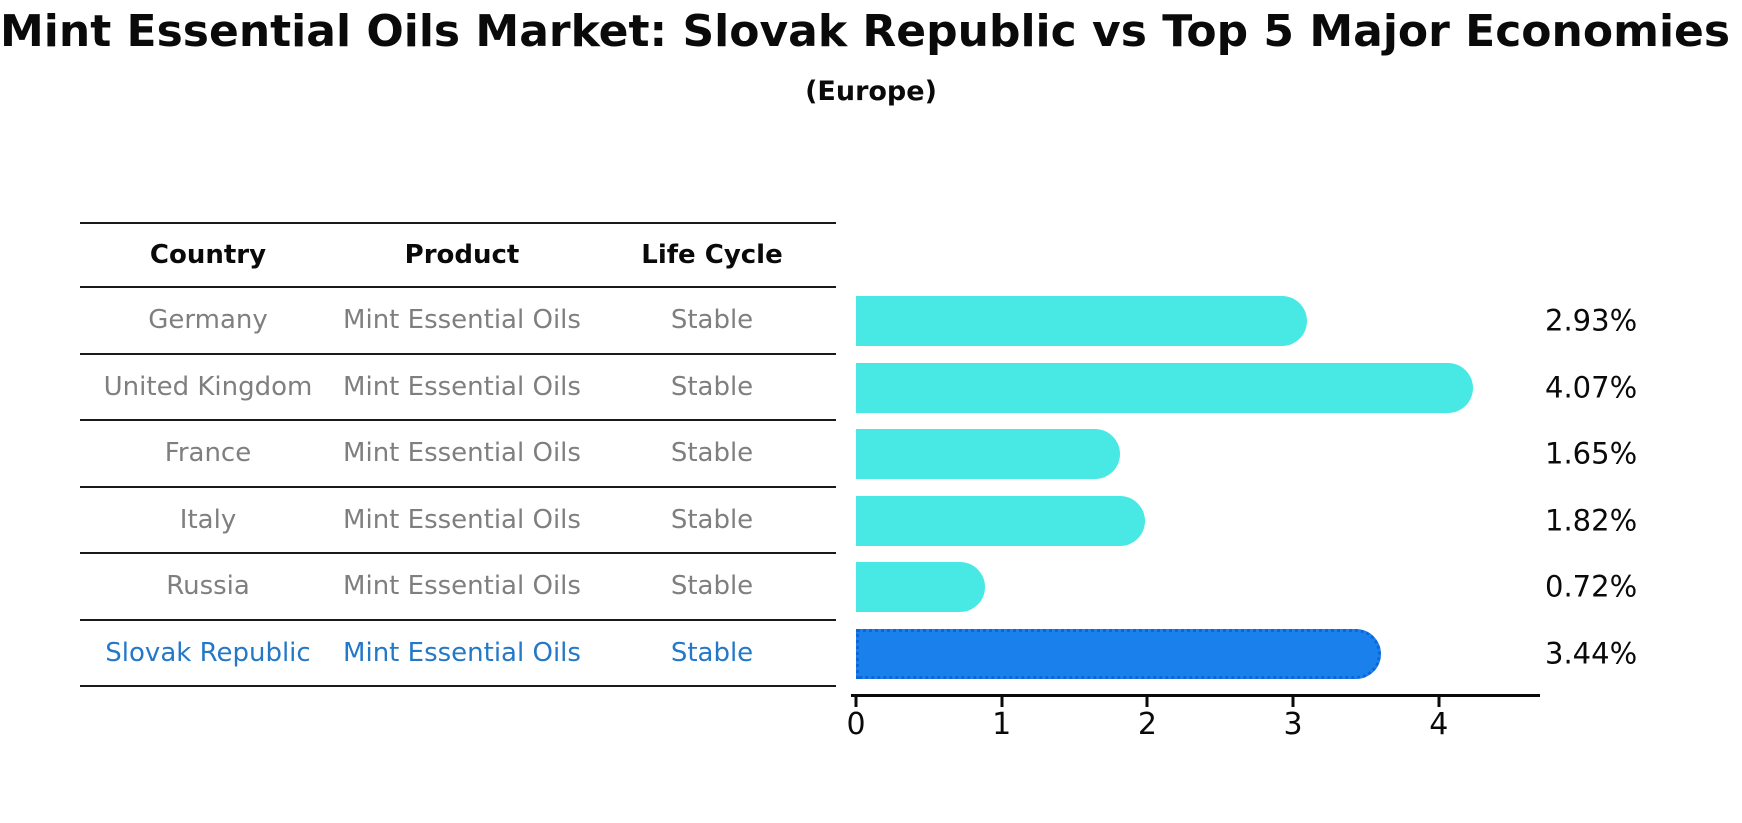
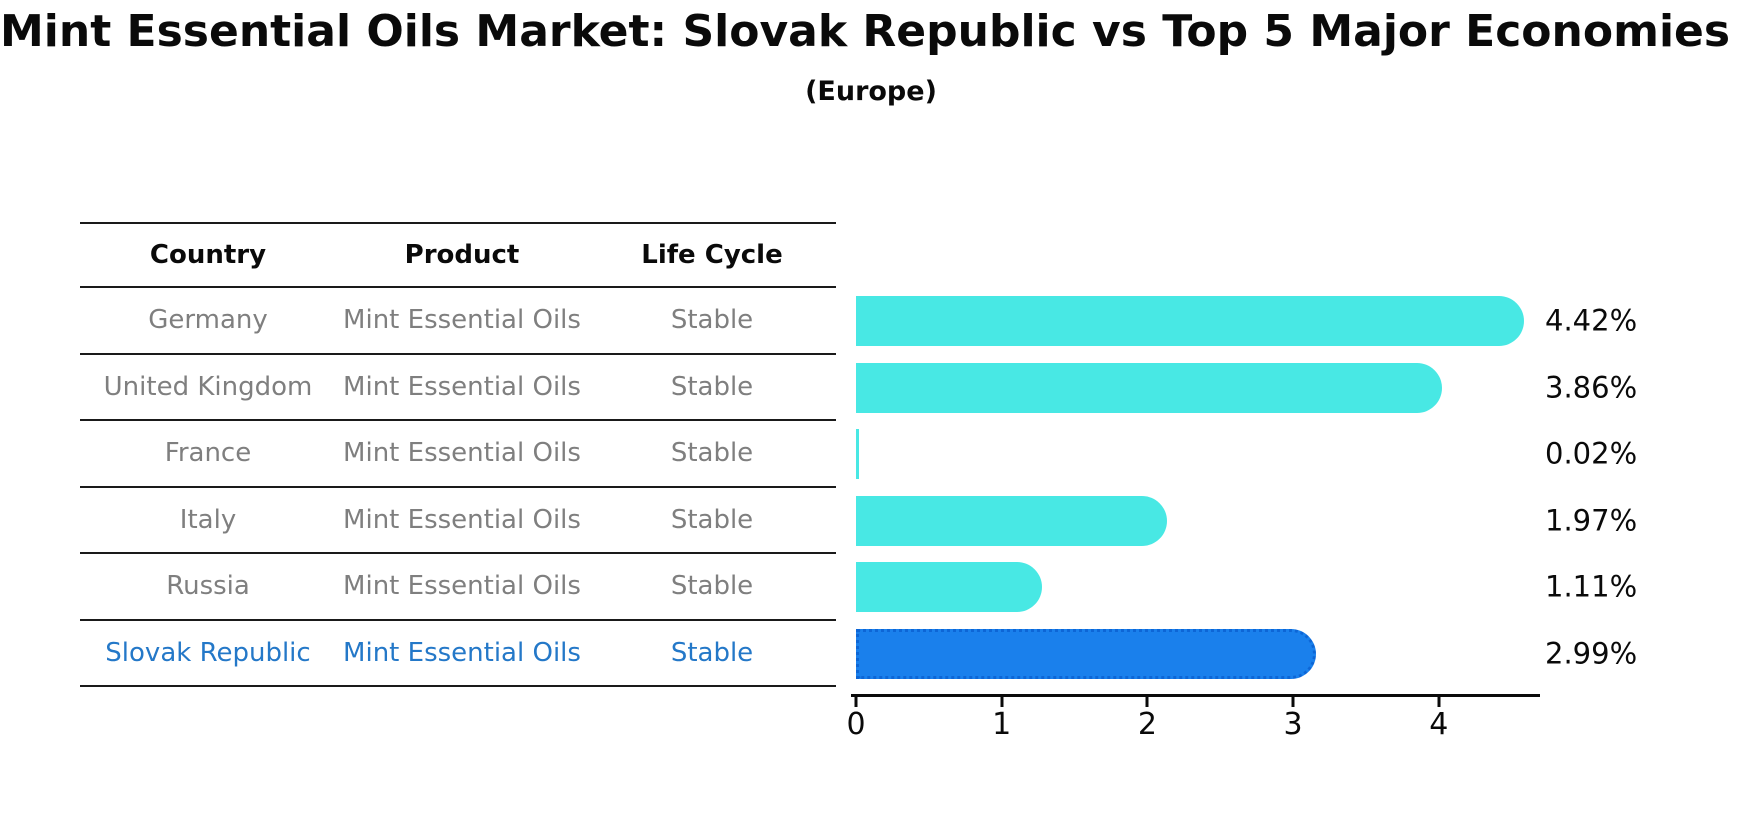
Germany: 2.93% -> 4.42%
United Kingdom: 4.07% -> 3.86%
France: 1.65% -> 0.02%
Italy: 1.82% -> 1.97%
Russia: 0.72% -> 1.11%
Slovak Republic: 3.44% -> 2.99%
